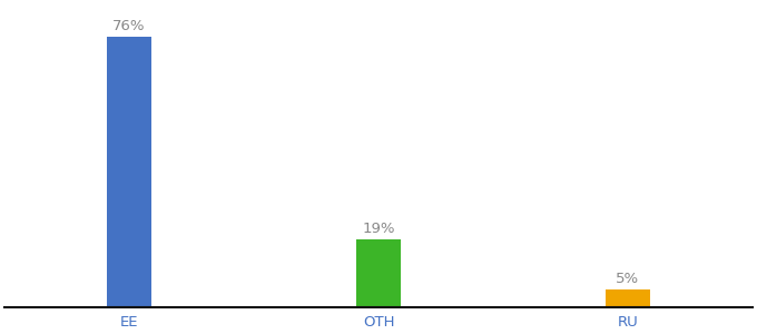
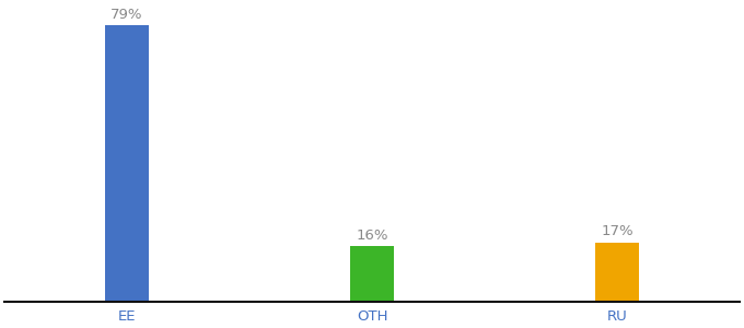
EE: 76% -> 79%
OTH: 19% -> 16%
RU: 5% -> 17%
